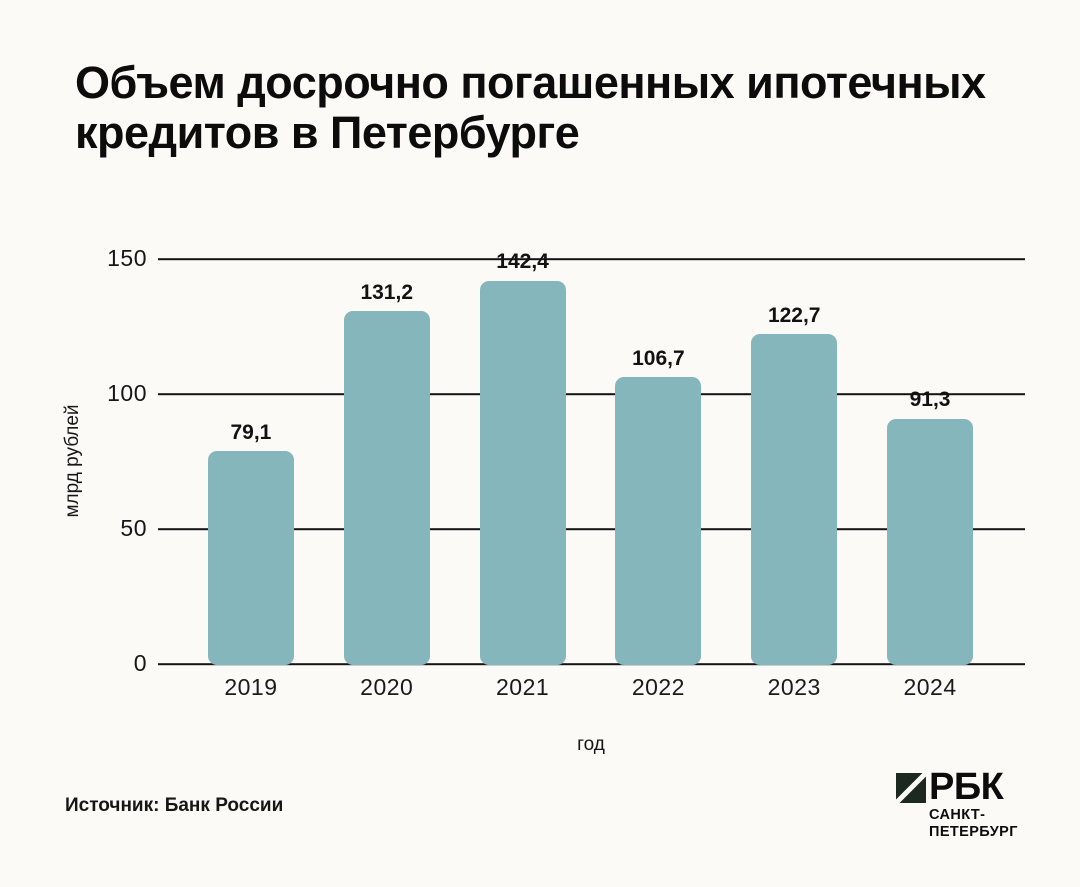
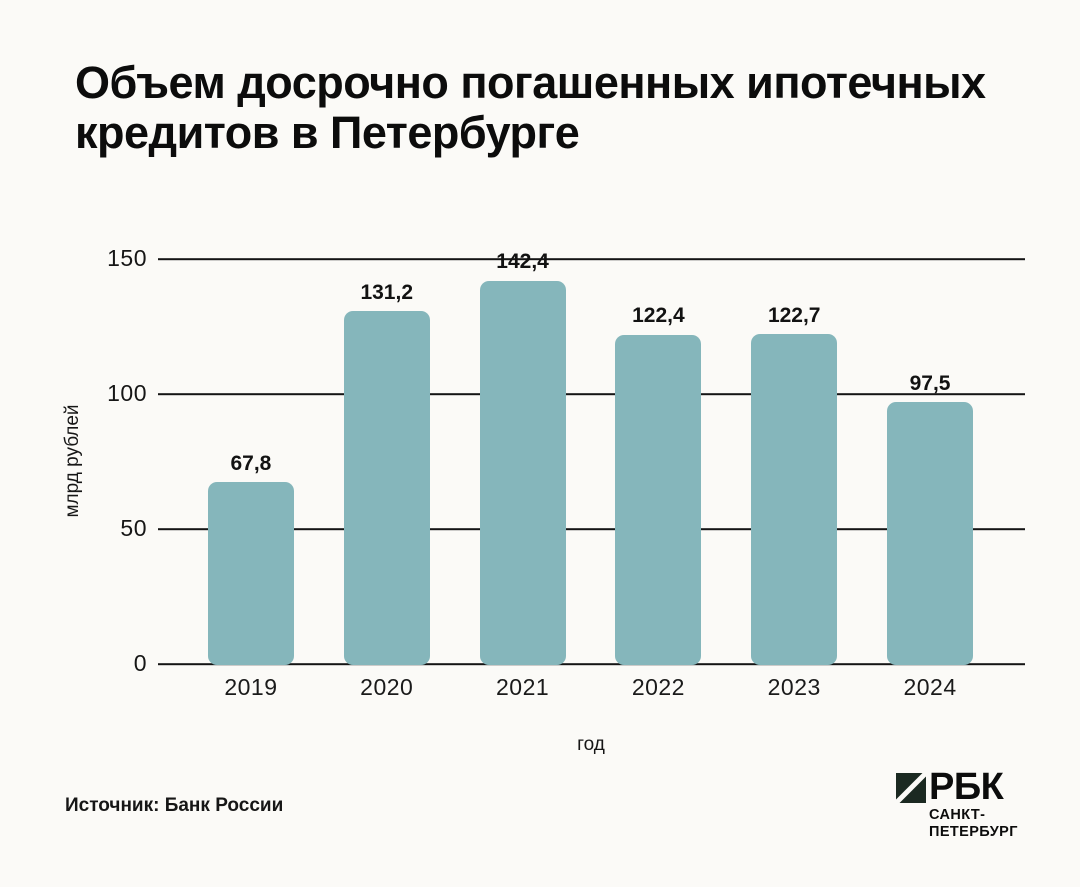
2019: 79,1 -> 67,8
2022: 106,7 -> 122,4
2024: 91,3 -> 97,5
